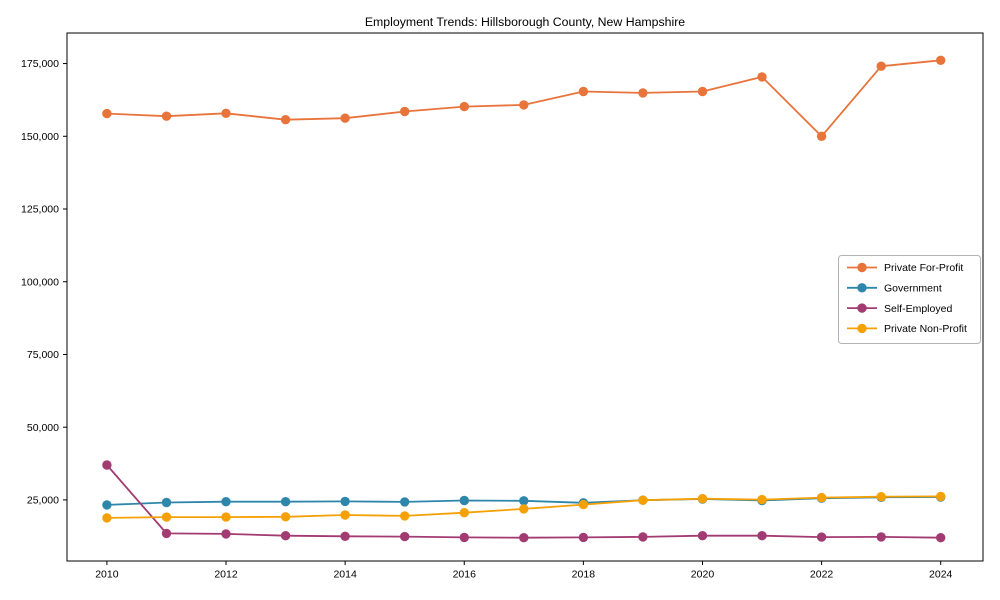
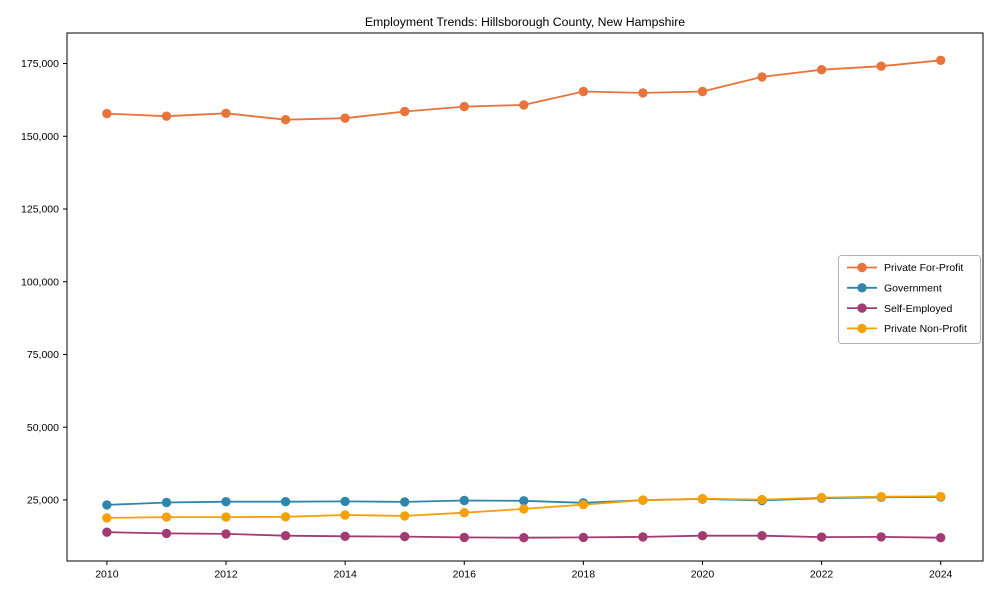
Self-Employed/2010: 37000 -> 14000
Private For-Profit/2022: 150000 -> 173000
